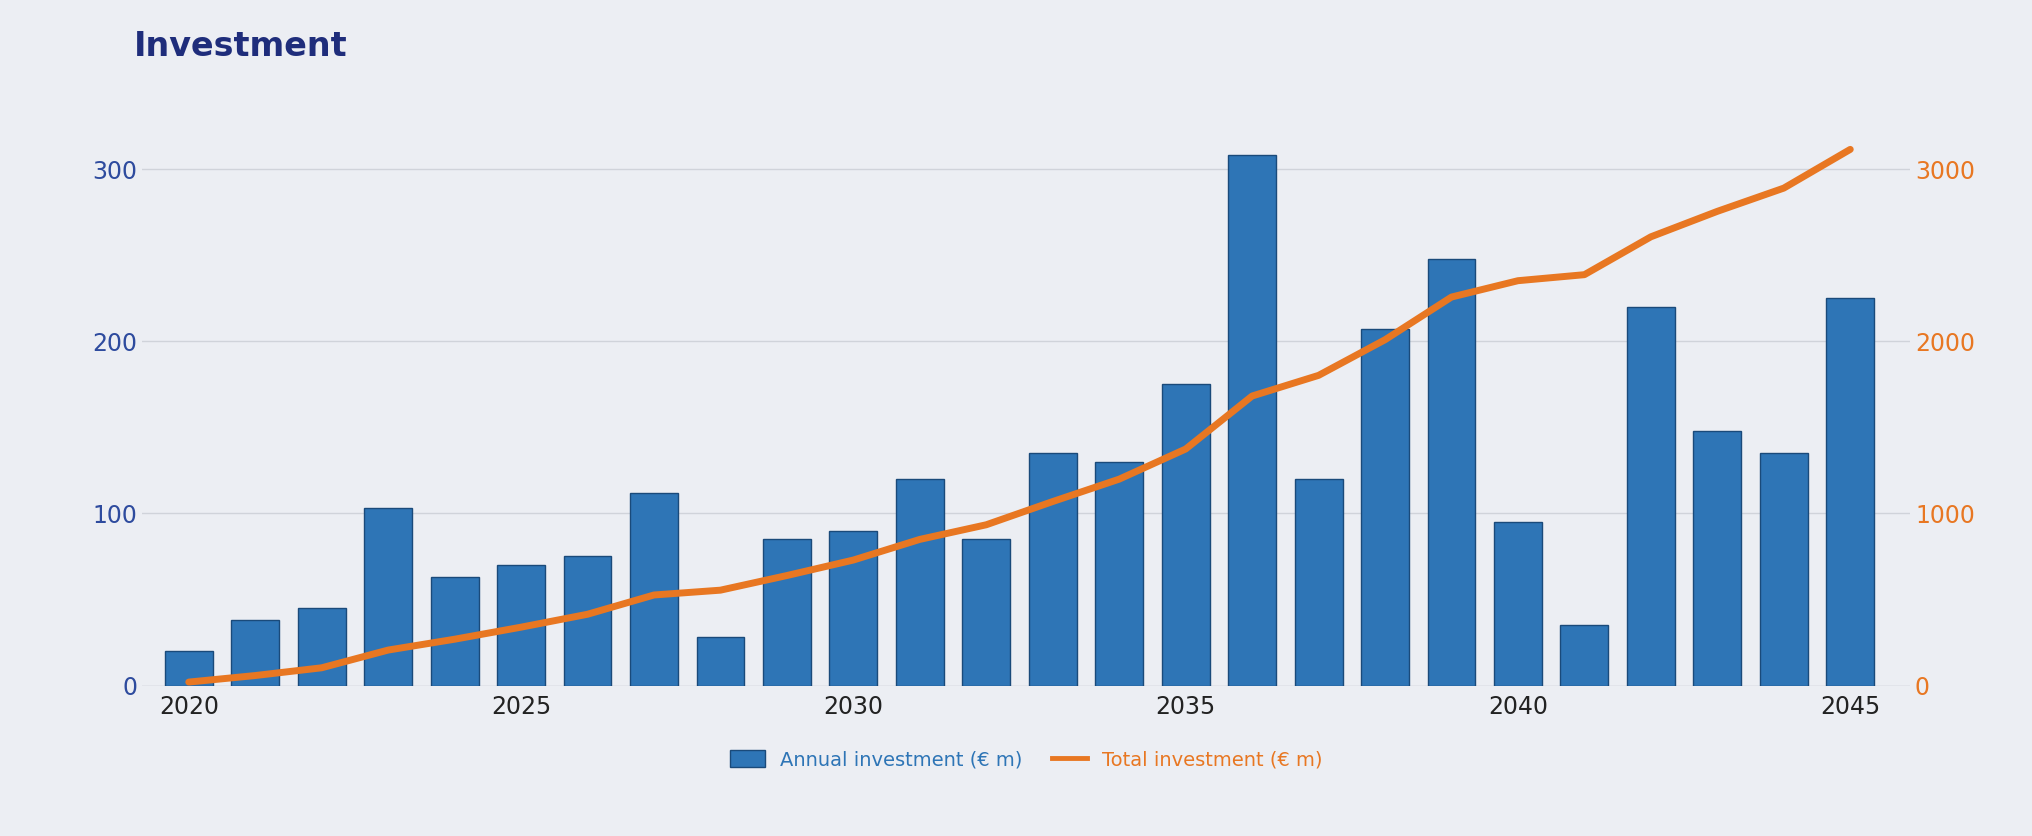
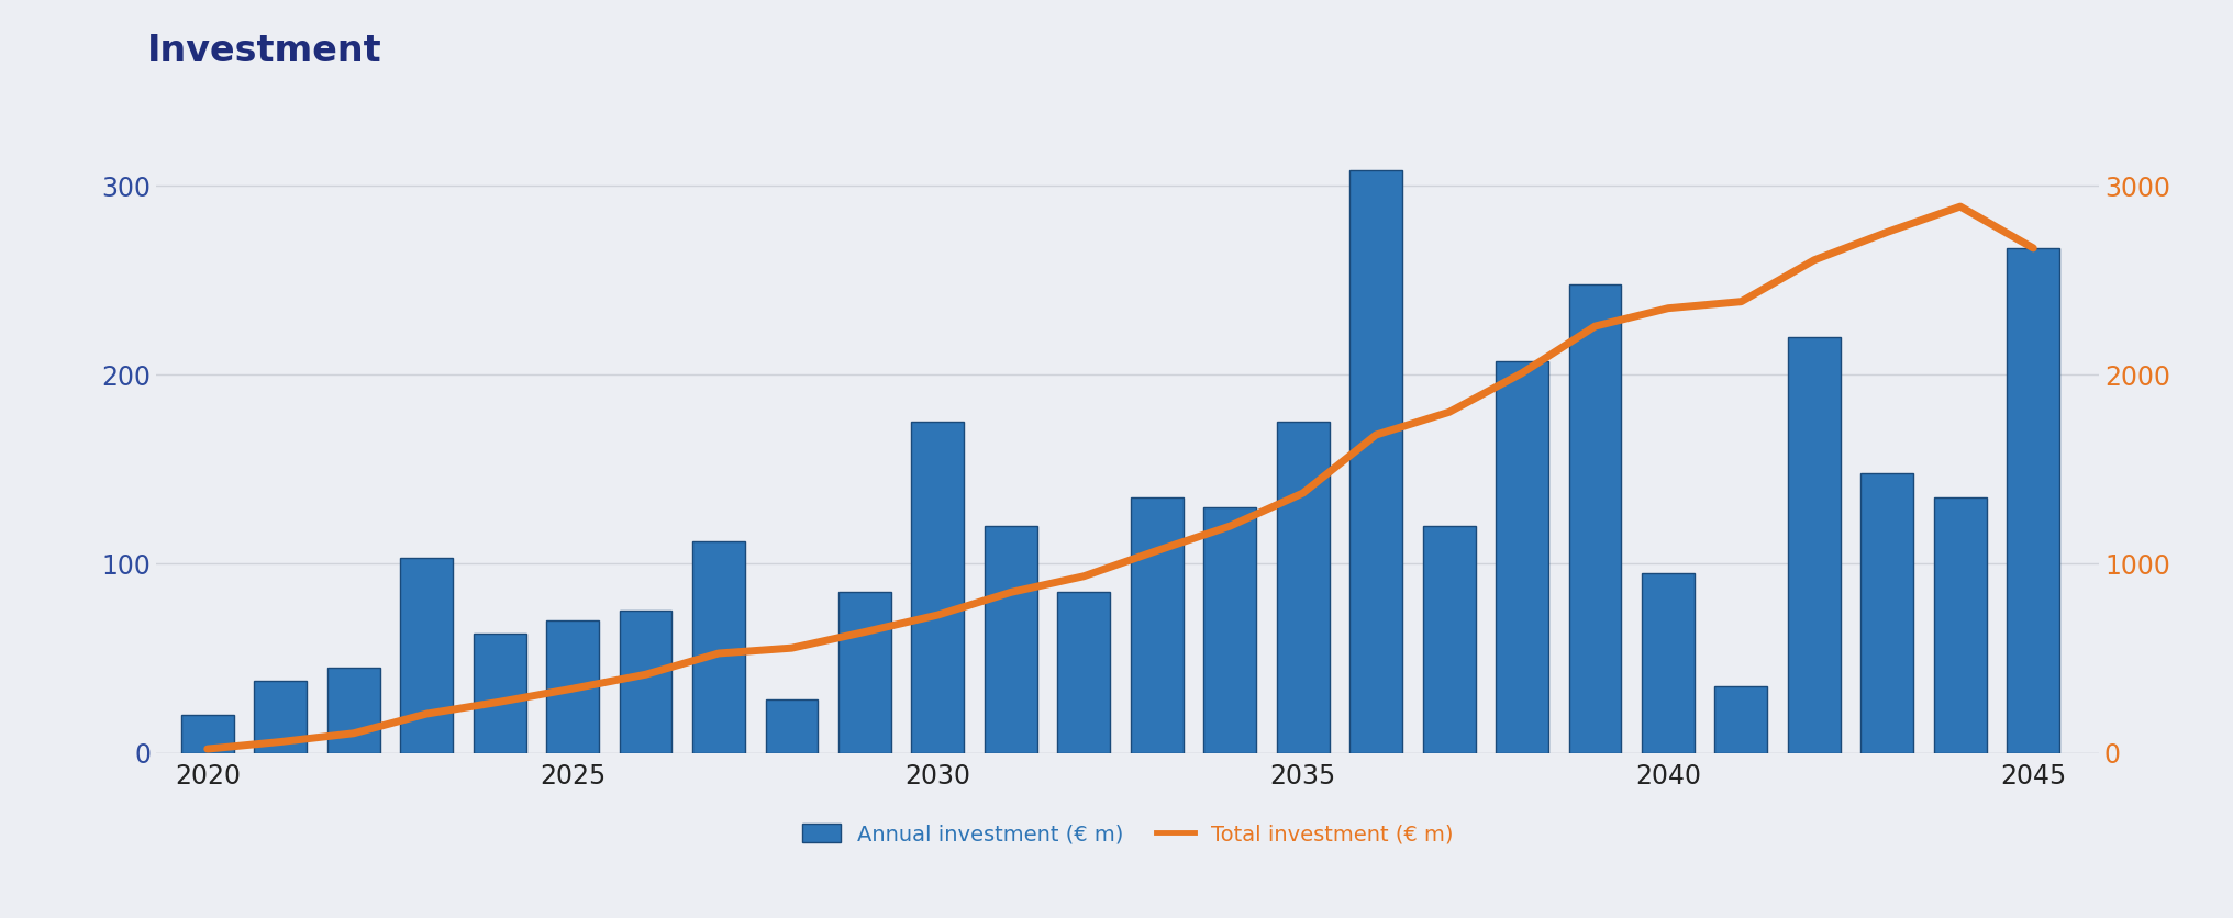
Annual investment (€ m)/2030: 90 -> 175
Annual investment (€ m)/2045: 225 -> 267
Total investment (€ m)/2045: 3120 -> 2670
